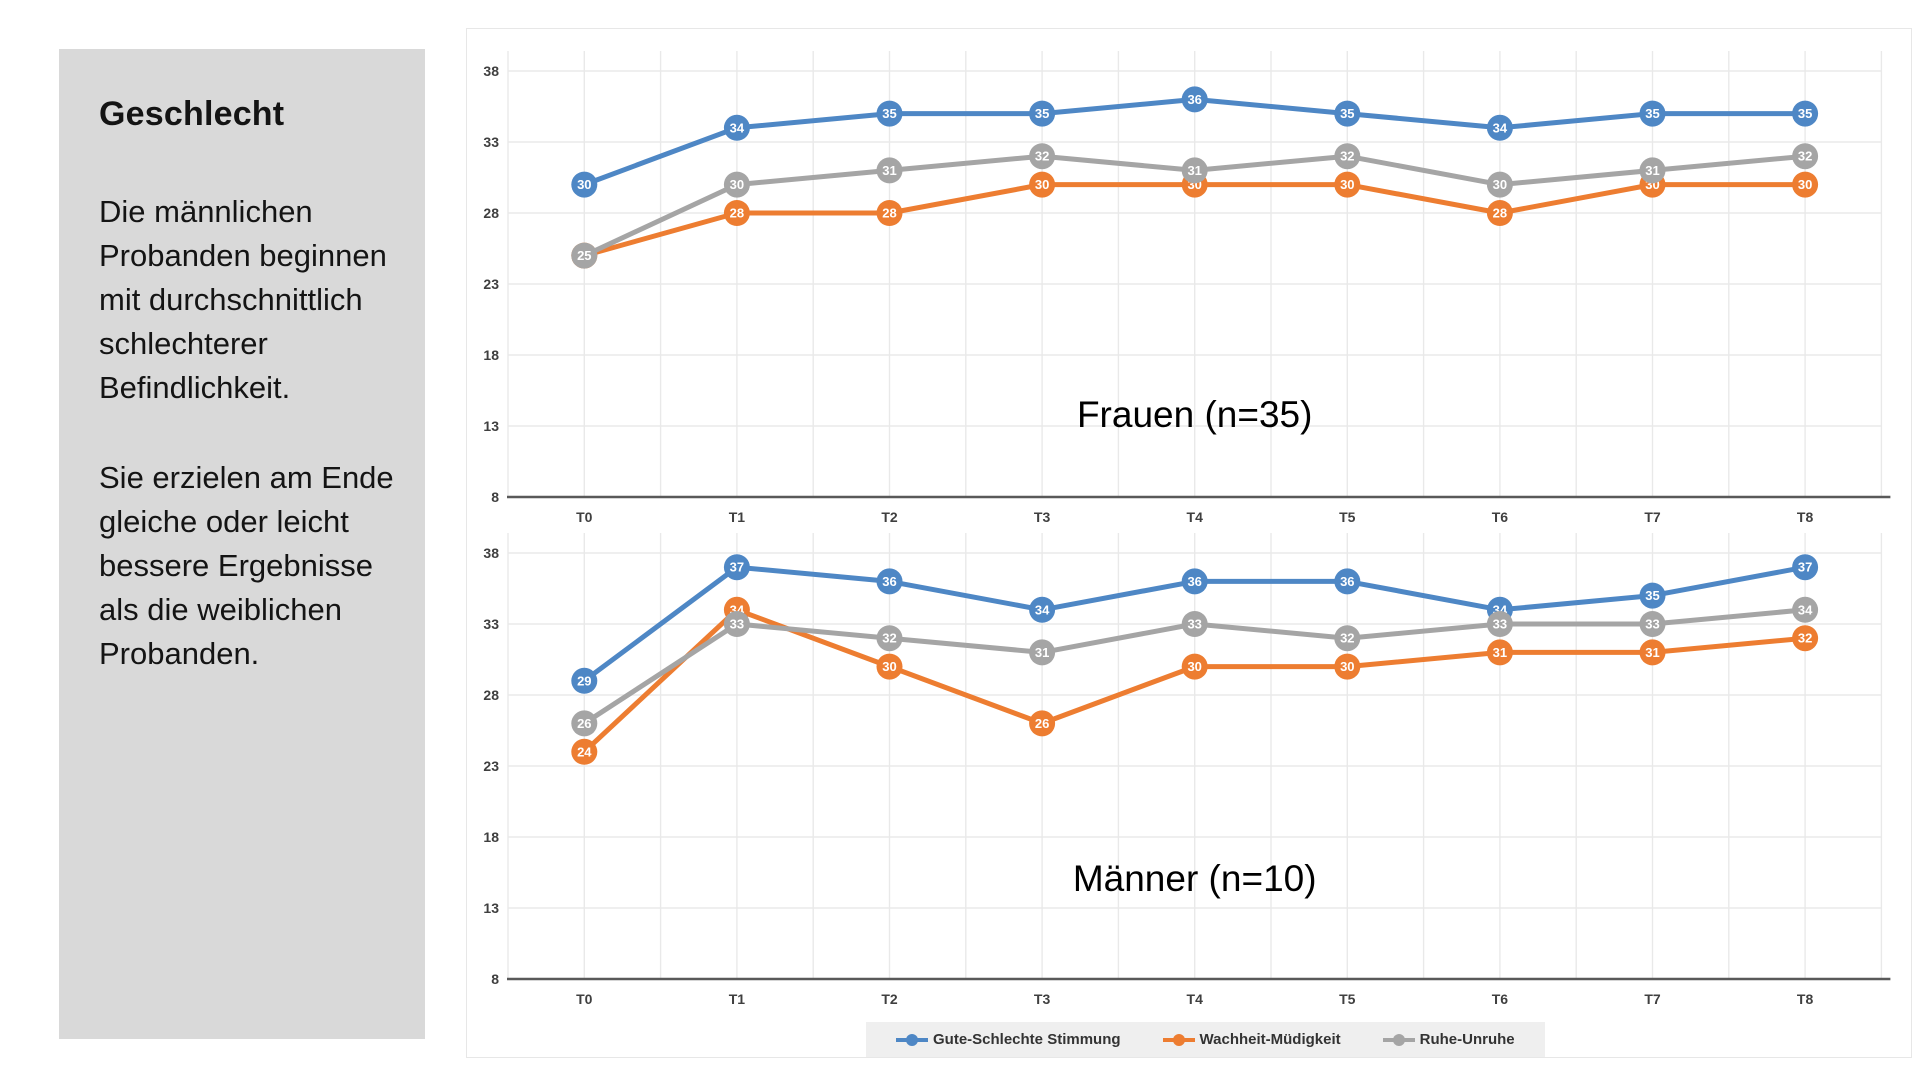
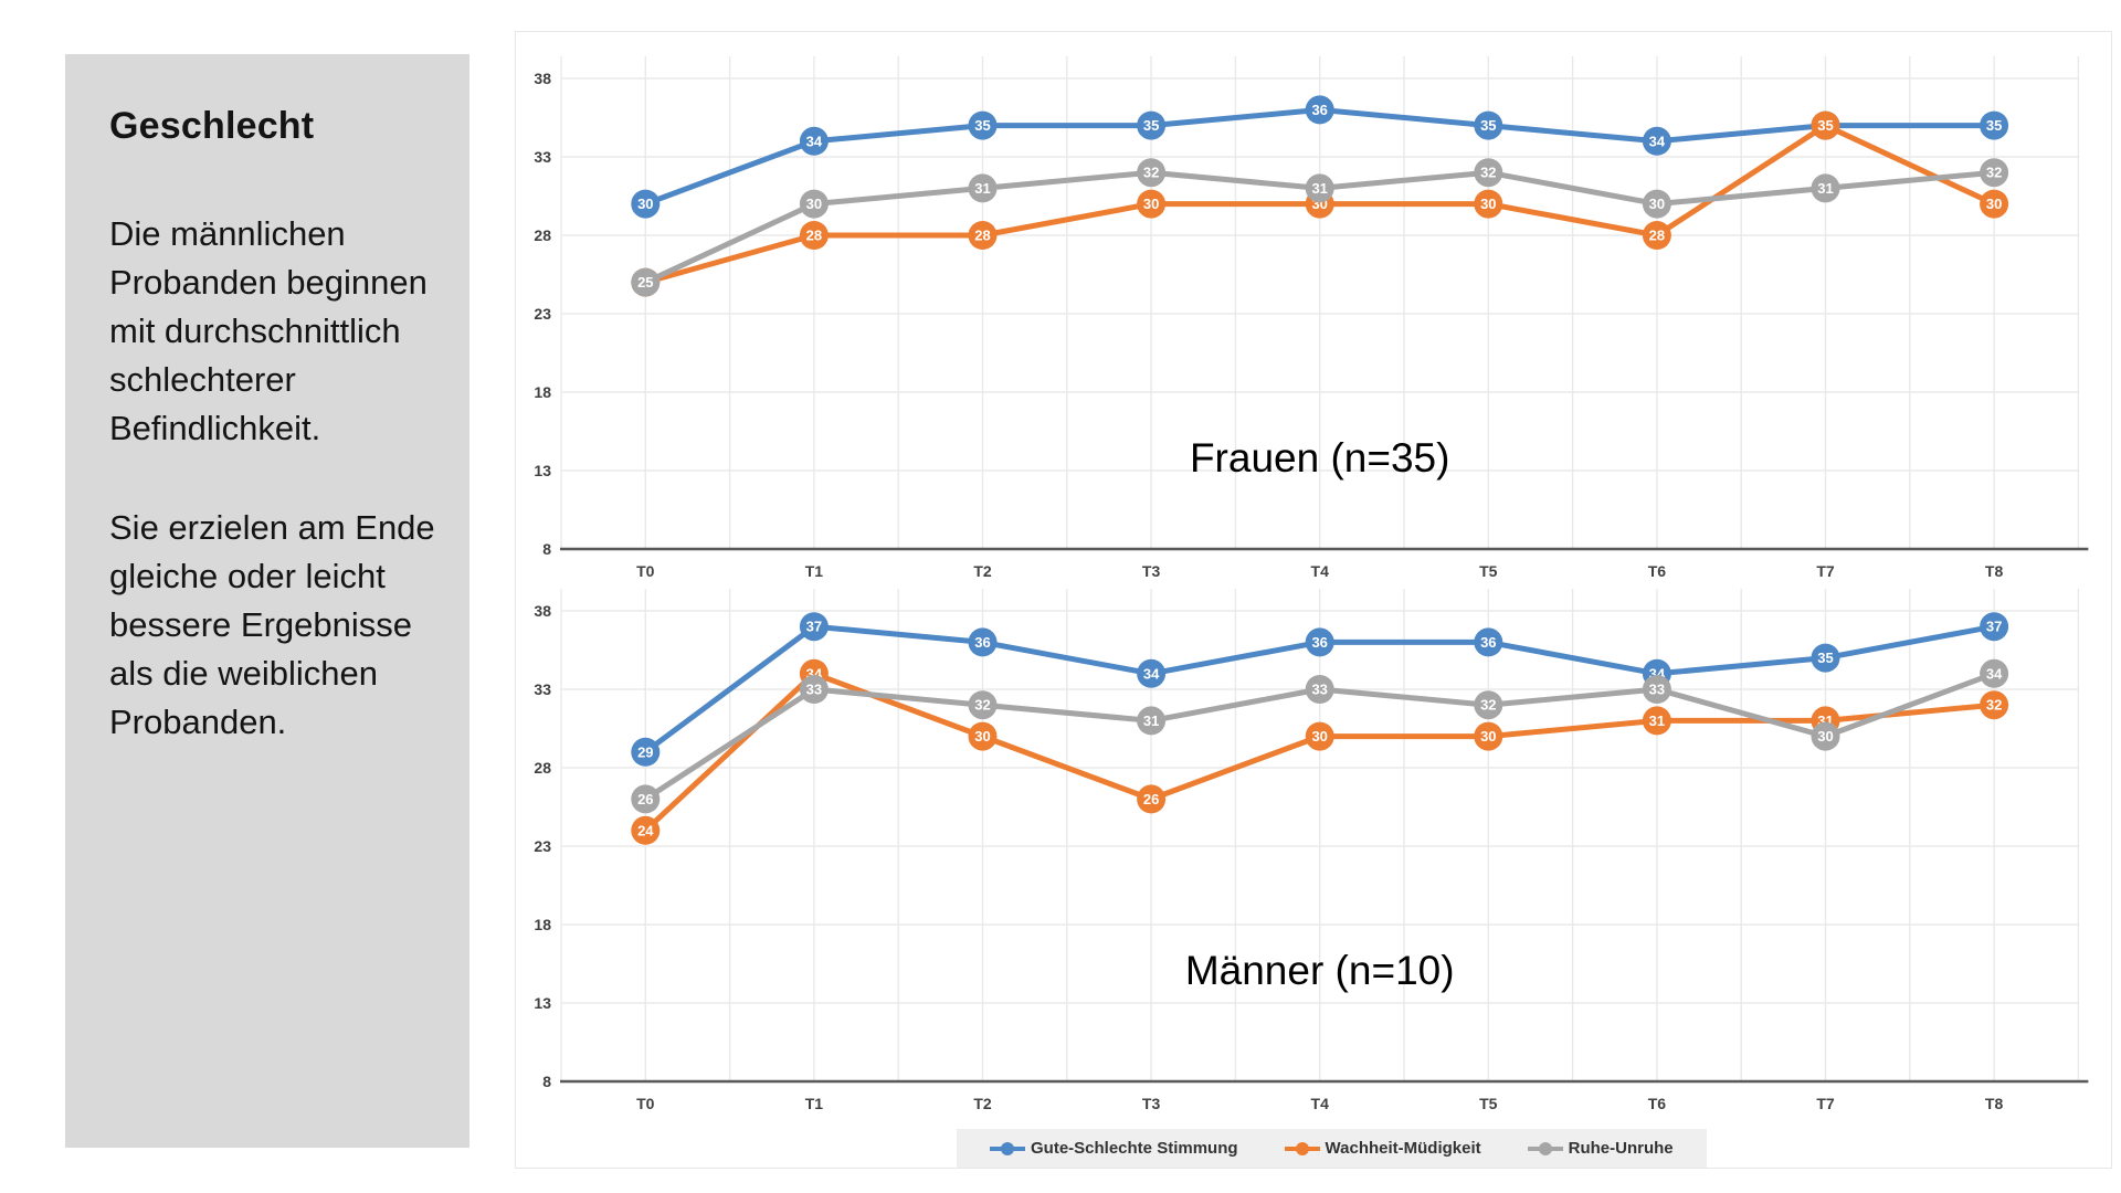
Frauen (n=35)/Wachheit-Müdigkeit/T7: 30 -> 35
Männer (n=10)/Ruhe-Unruhe/T7: 33 -> 30
